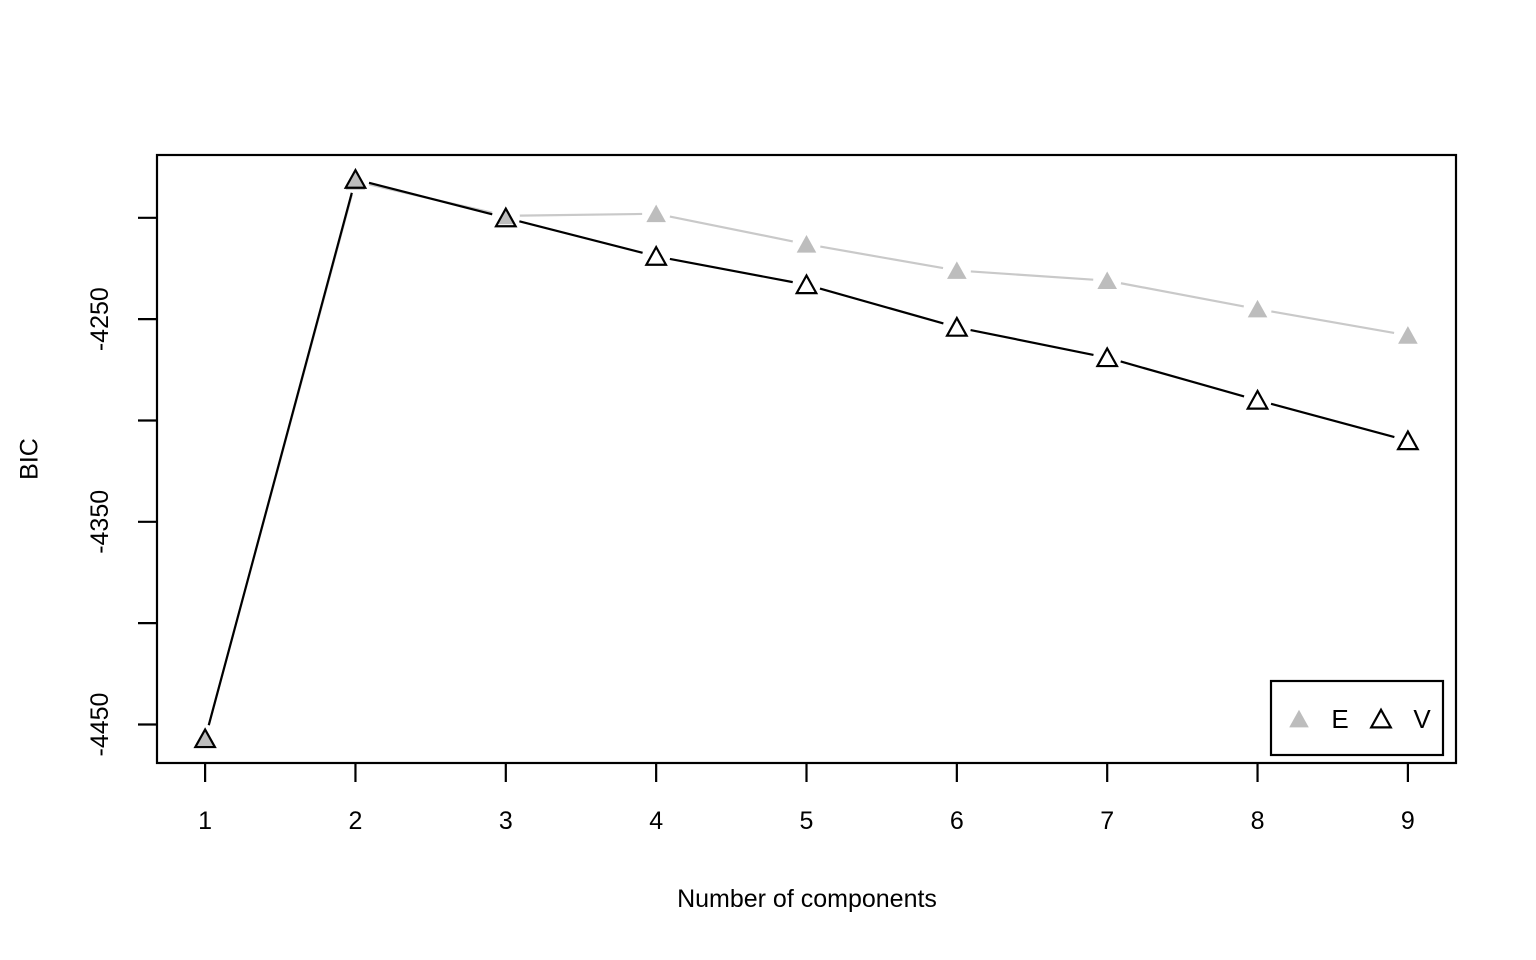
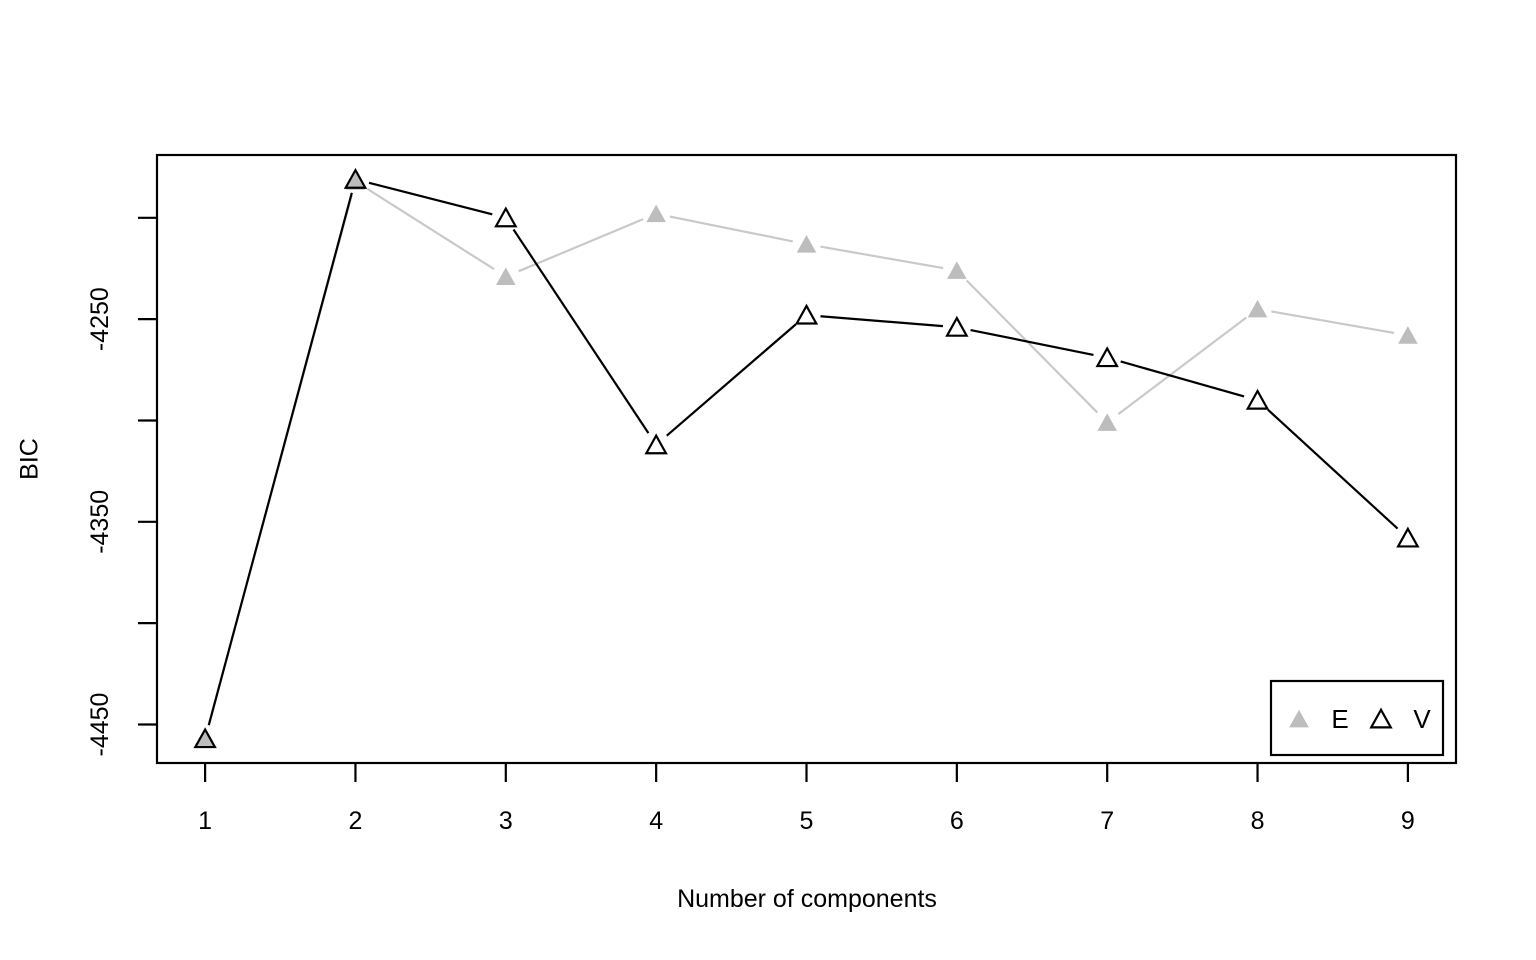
E/3: -4199 -> -4229
V/4: -4219 -> -4312
V/5: -4233 -> -4248
E/7: -4231 -> -4301
V/9: -4310 -> -4358
